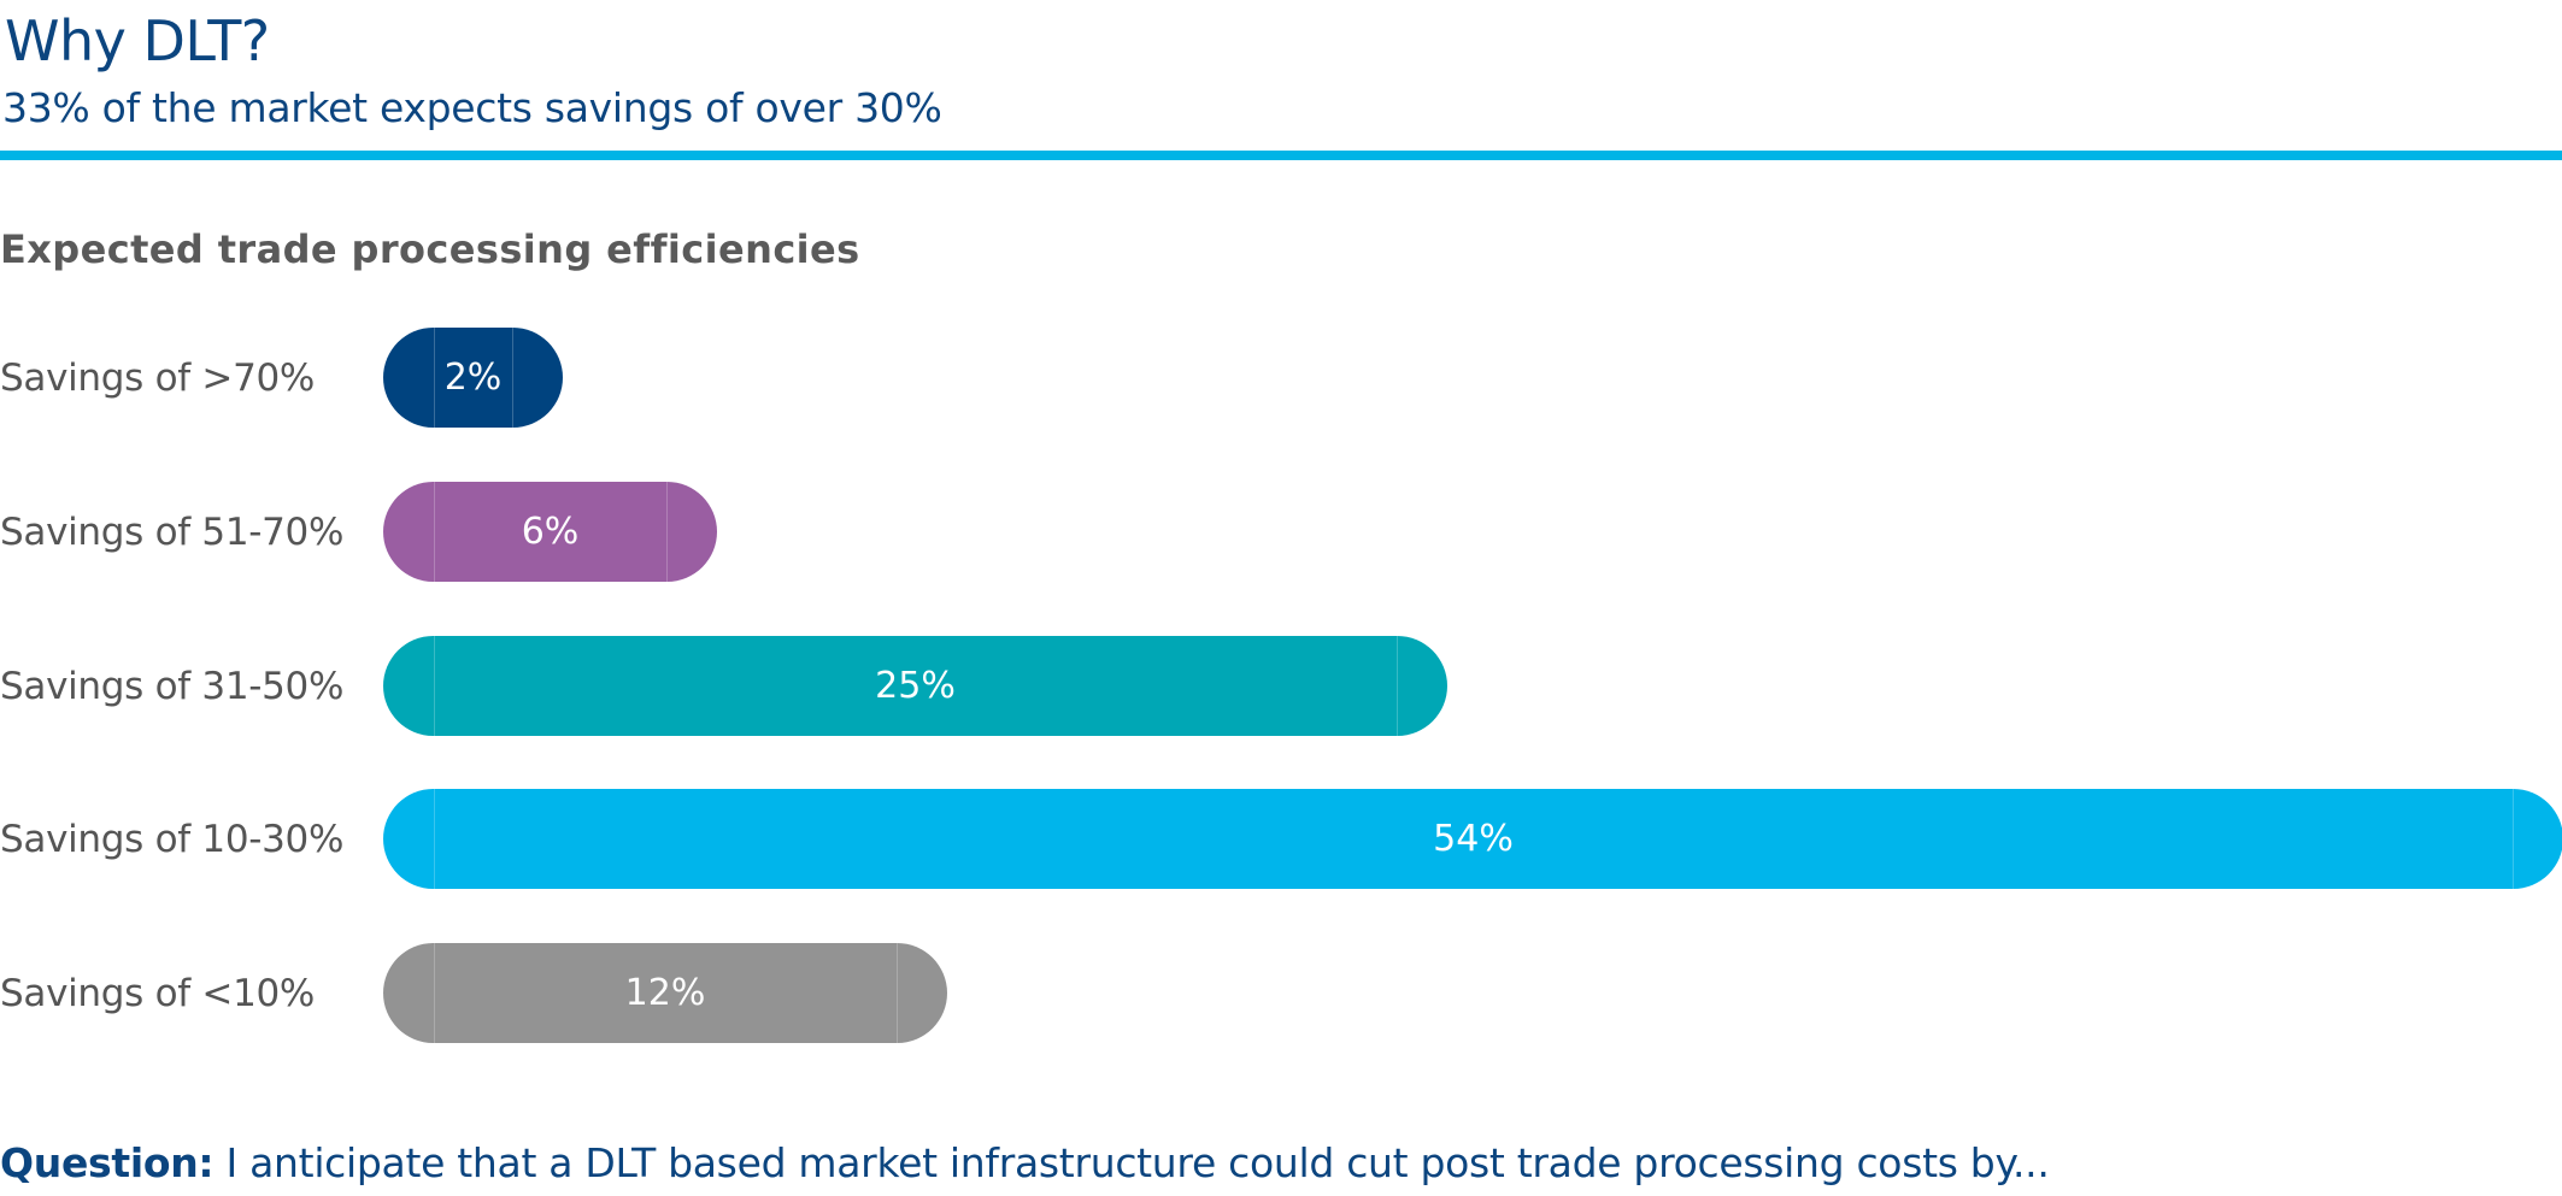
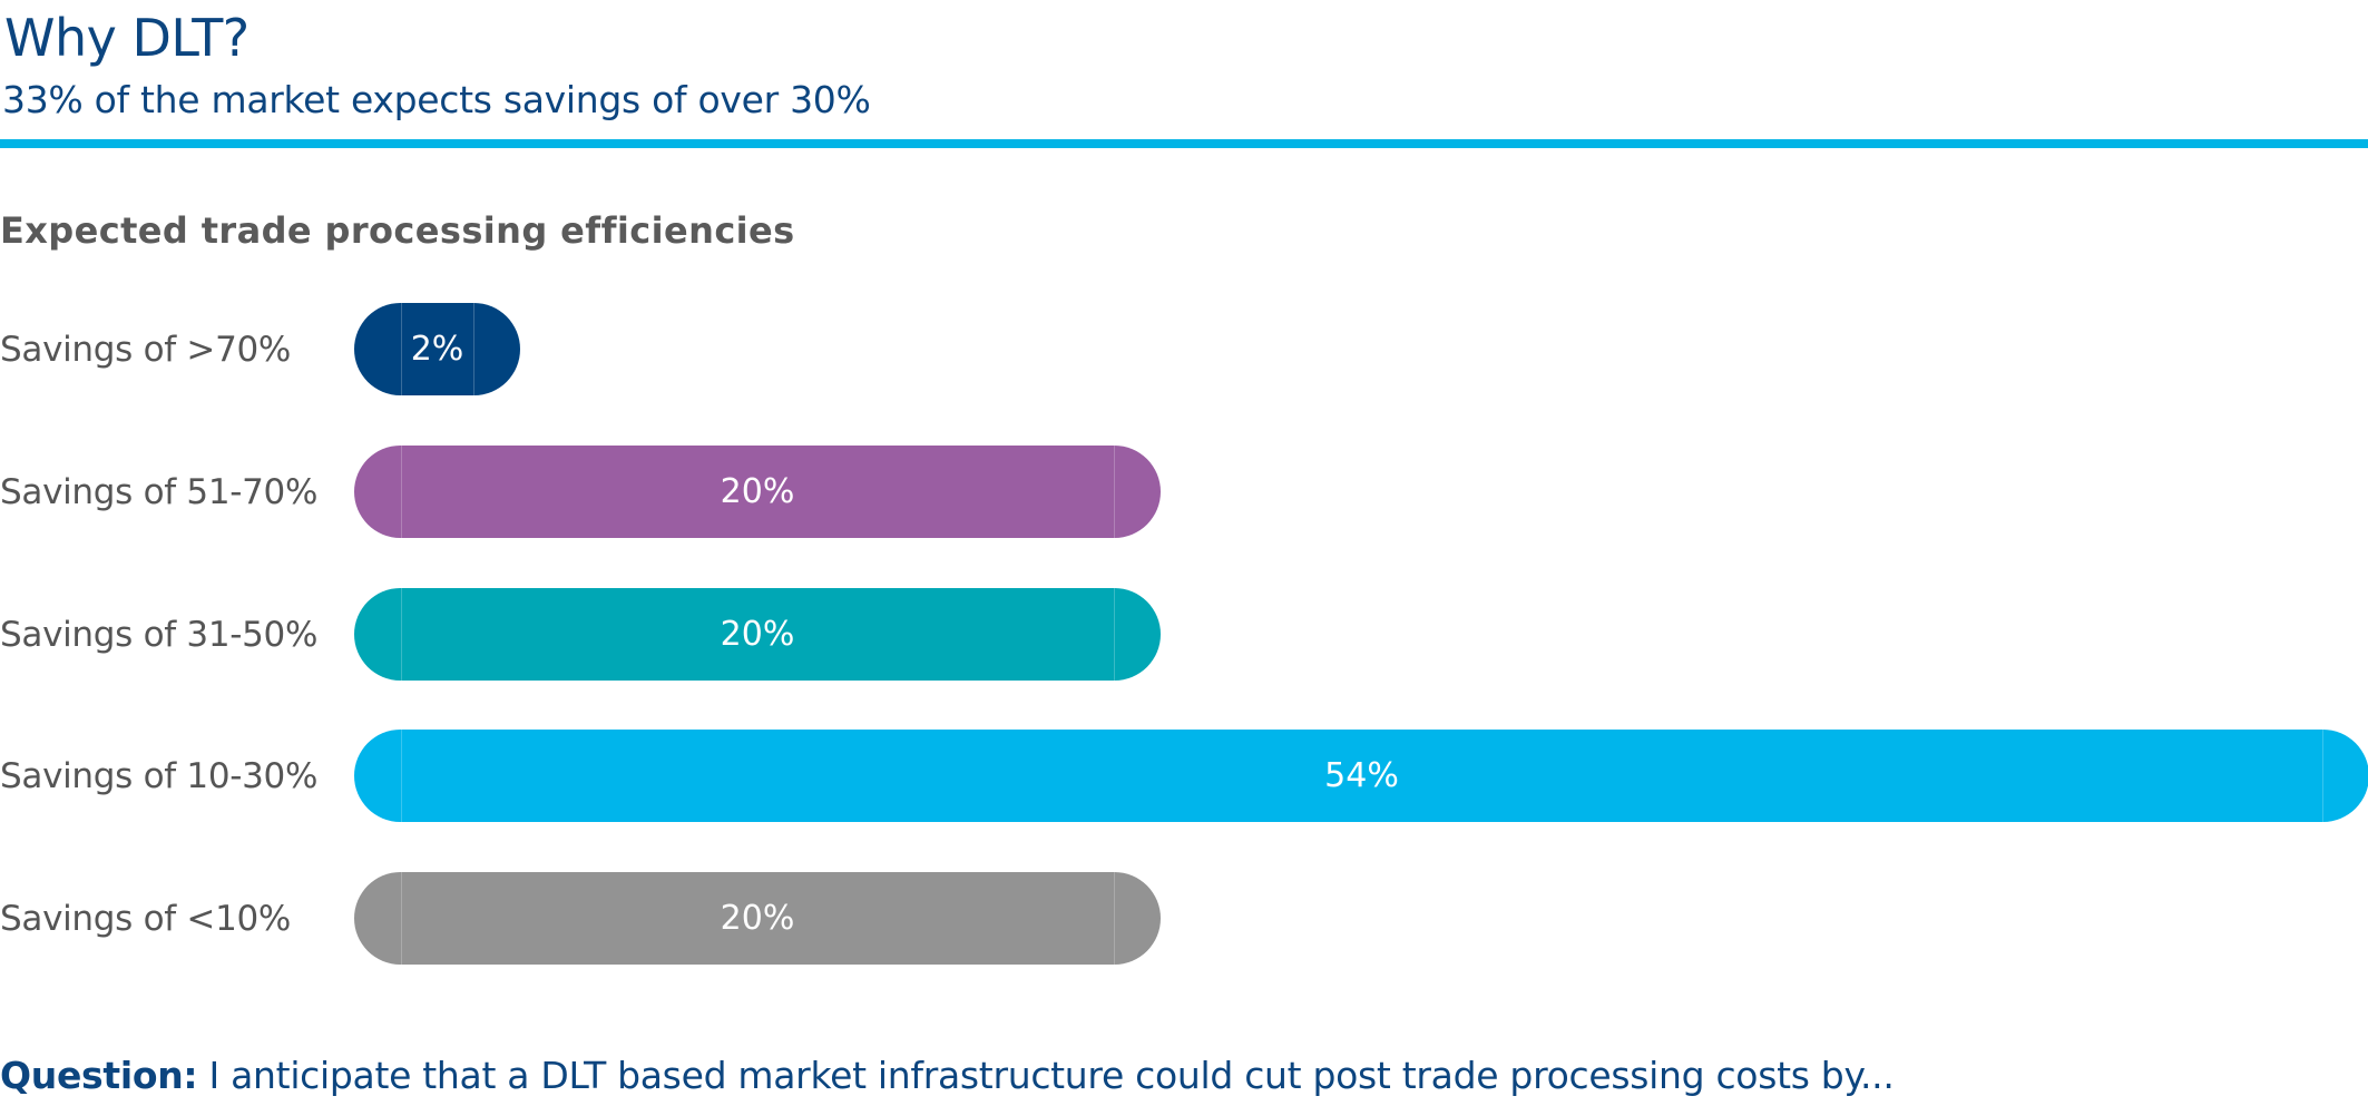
Savings of 51-70%: 6% -> 20%
Savings of 31-50%: 25% -> 20%
Savings of <10%: 12% -> 20%
